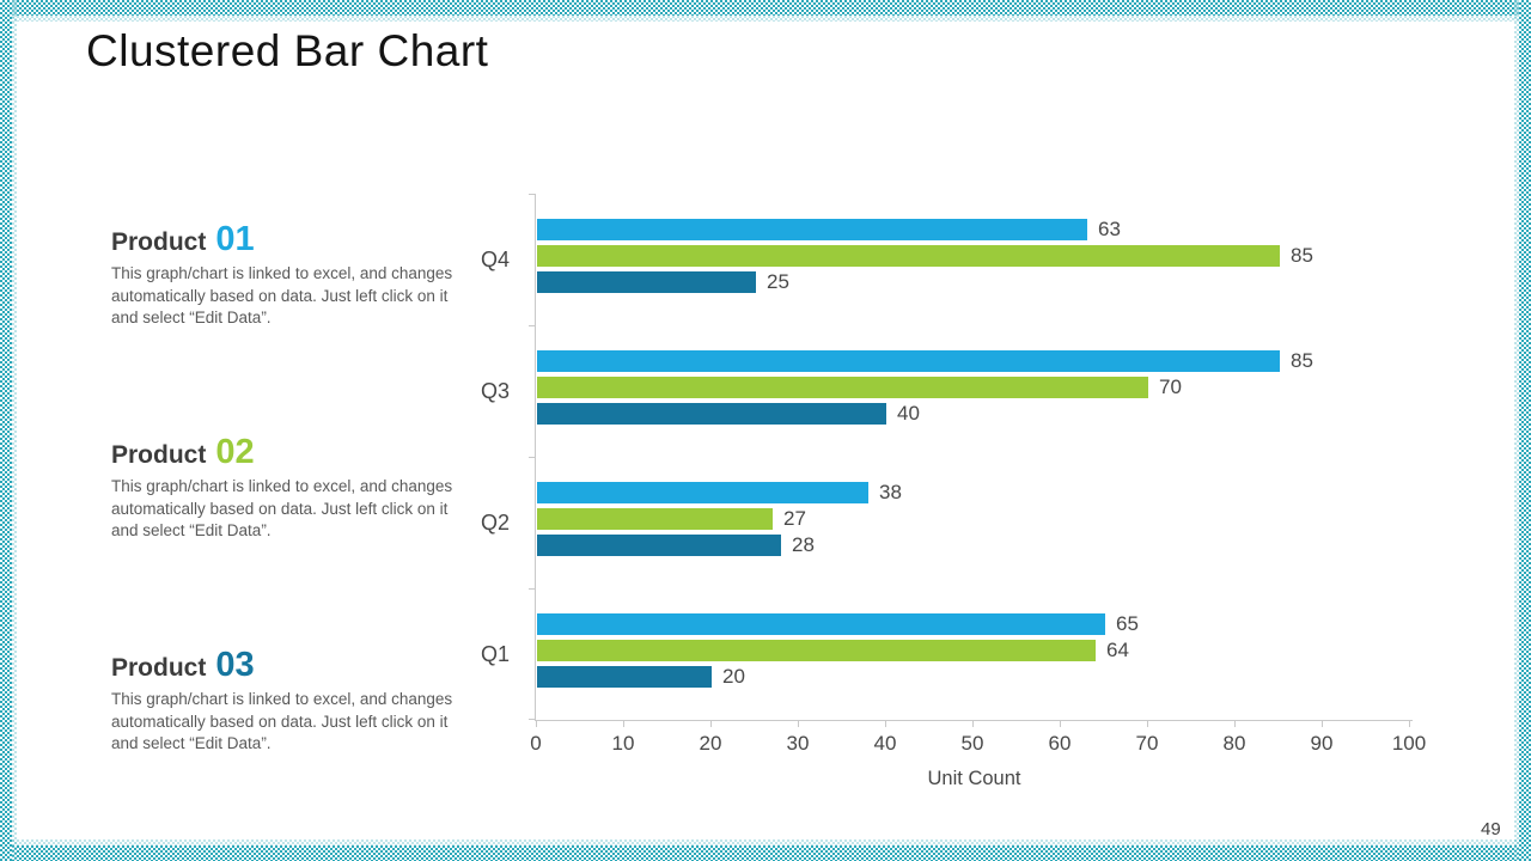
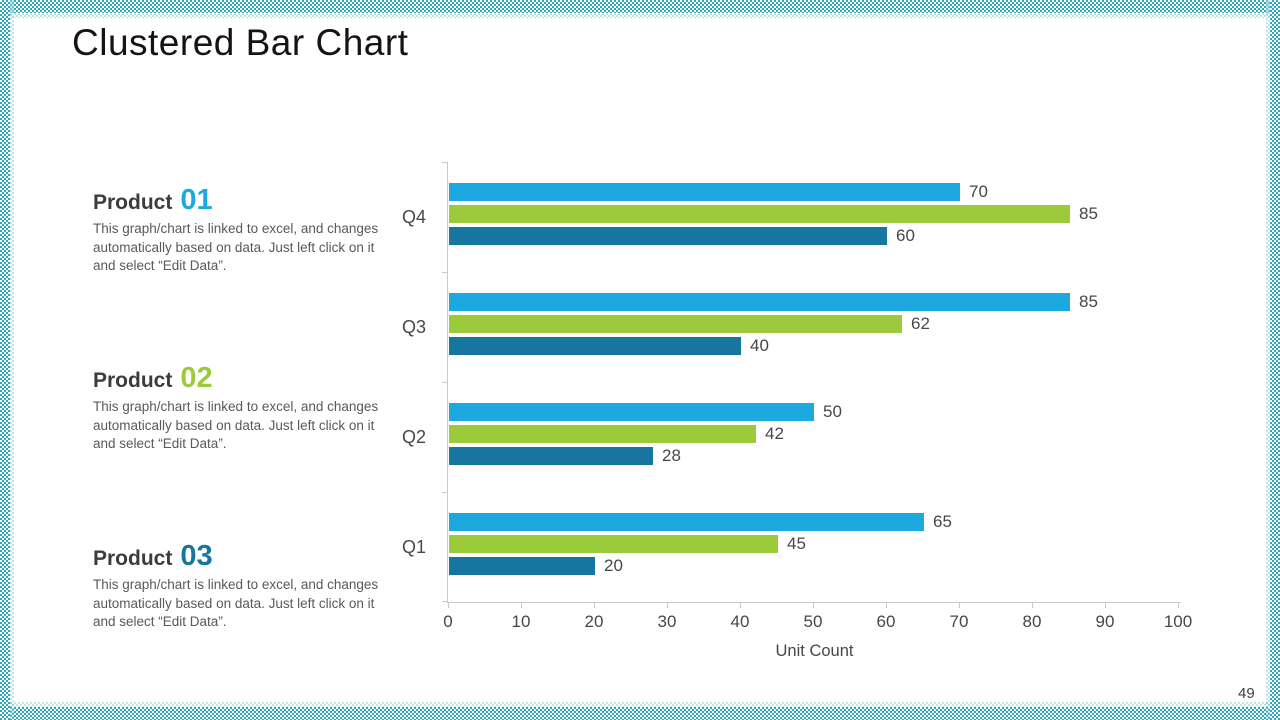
Product 01/Q4: 63 -> 70
Product 03/Q4: 25 -> 60
Product 02/Q3: 70 -> 62
Product 01/Q2: 38 -> 50
Product 02/Q2: 27 -> 42
Product 02/Q1: 64 -> 45
